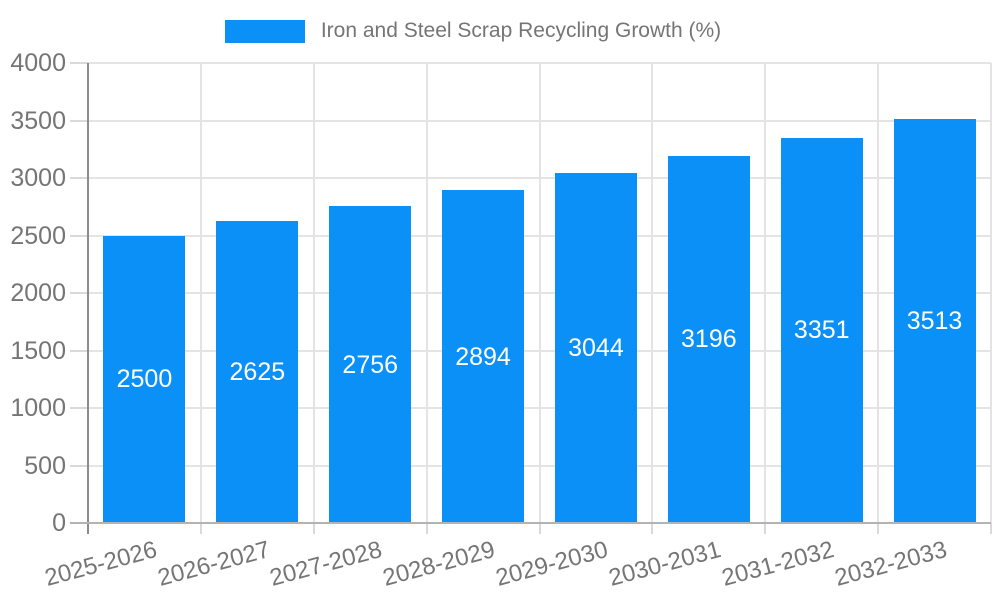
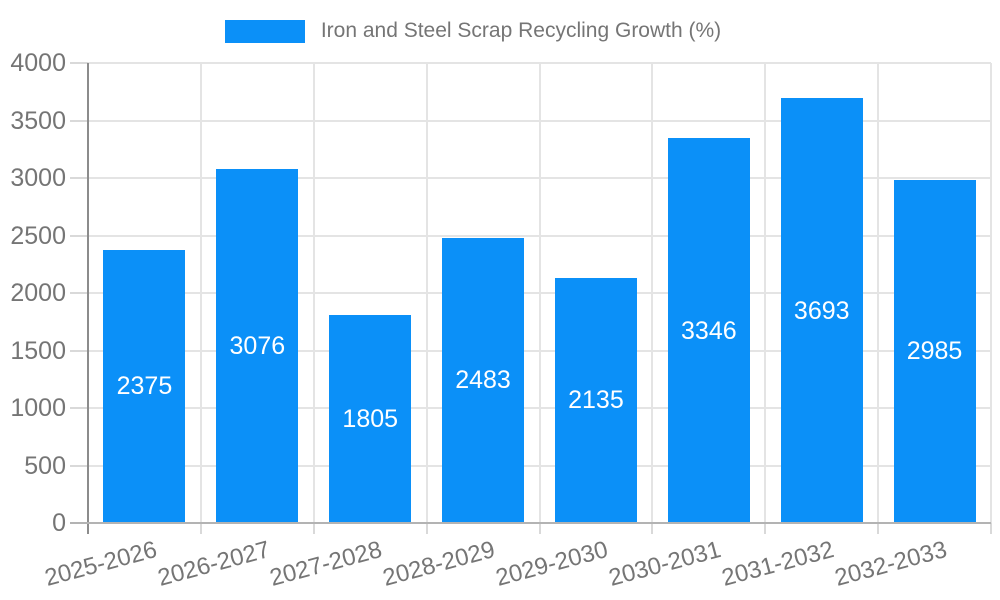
2025-2026: 2500 -> 2375
2026-2027: 2625 -> 3076
2027-2028: 2756 -> 1805
2028-2029: 2894 -> 2483
2029-2030: 3044 -> 2135
2030-2031: 3196 -> 3346
2031-2032: 3351 -> 3693
2032-2033: 3513 -> 2985
